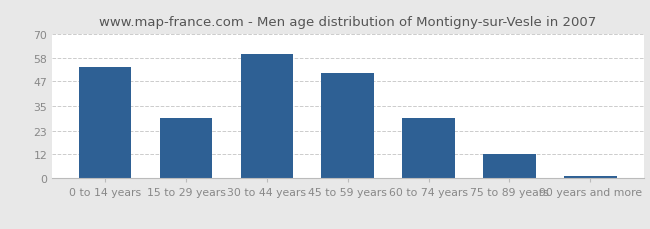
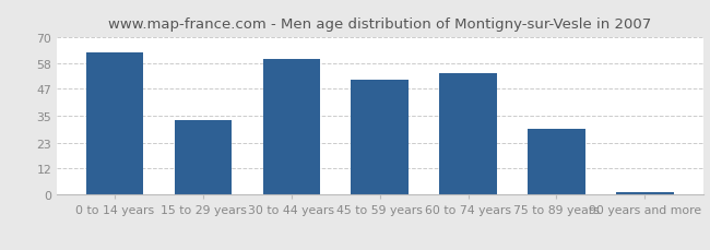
0 to 14 years: 54 -> 63
15 to 29 years: 29 -> 33
60 to 74 years: 29 -> 54
75 to 89 years: 12 -> 29
